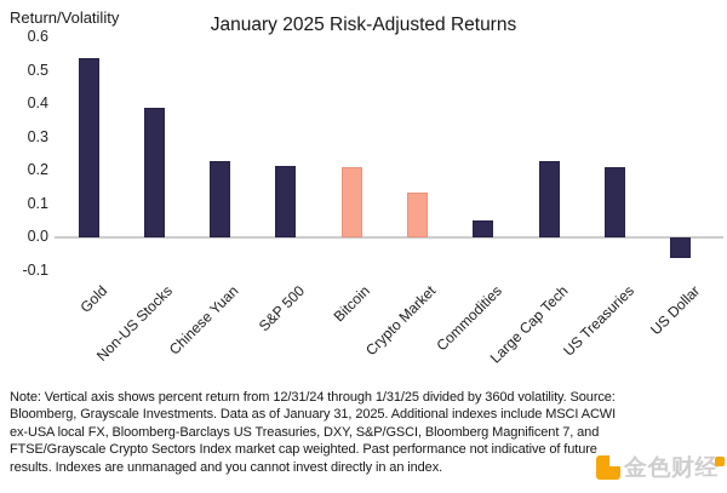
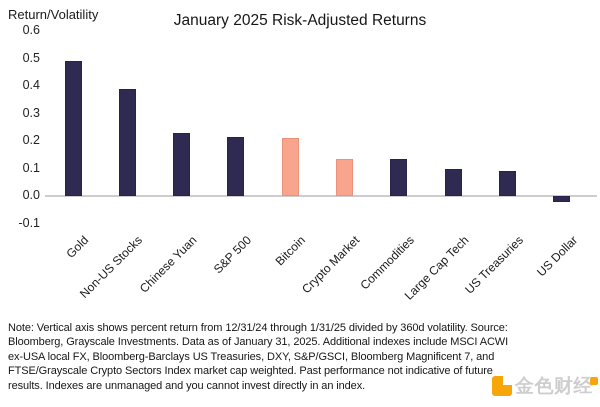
Gold: 0.54 -> 0.49
Commodities: 0.05 -> 0.14
Large Cap Tech: 0.23 -> 0.10
US Treasuries: 0.21 -> 0.09
US Dollar: -0.06 -> -0.02
